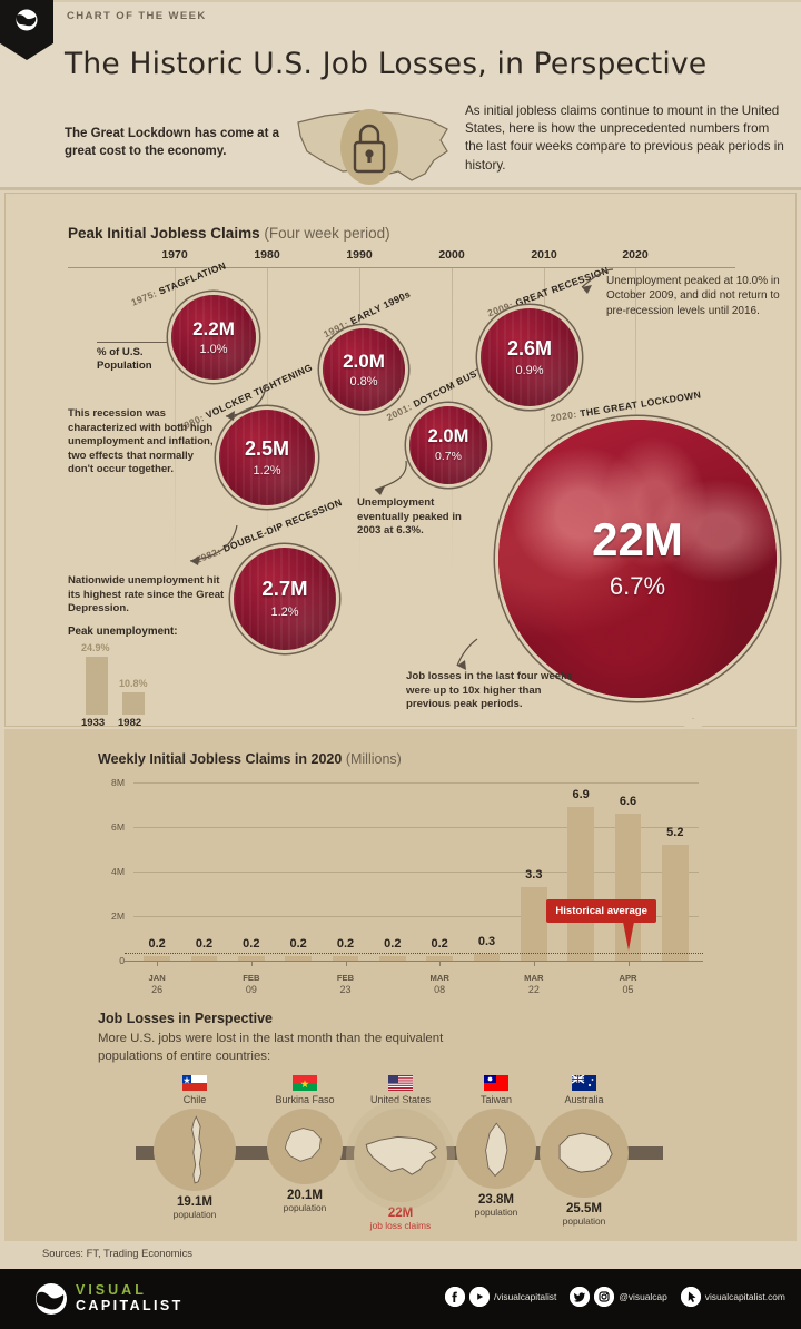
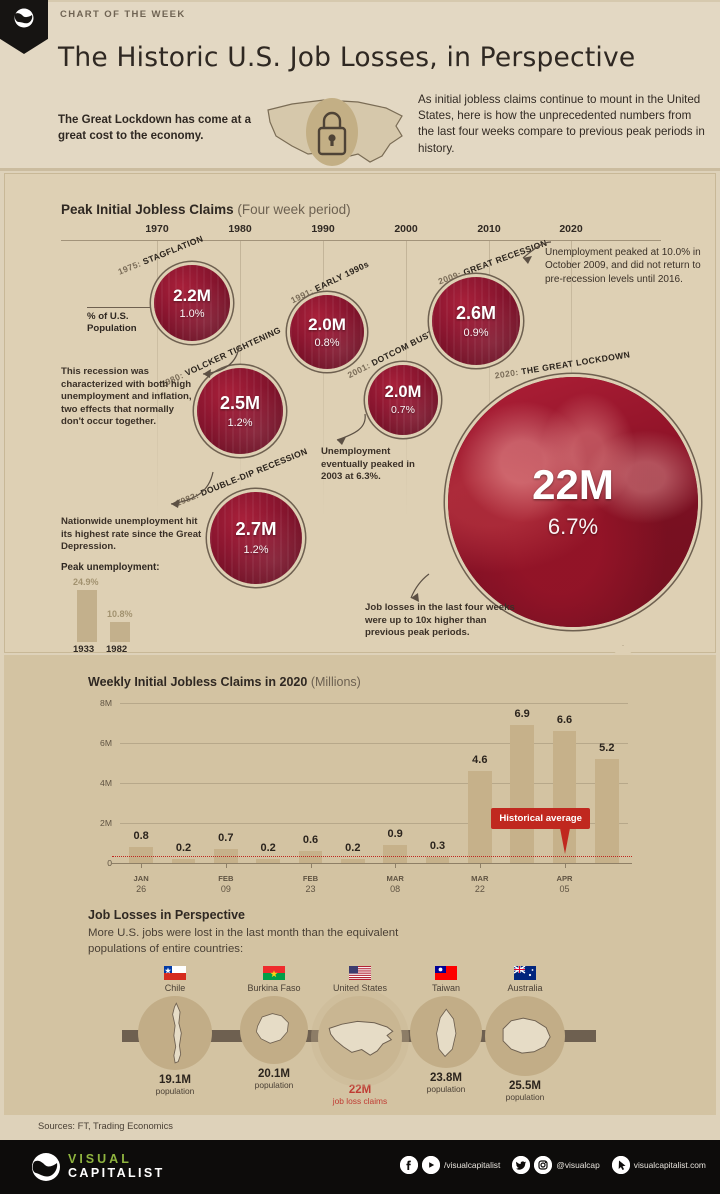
JAN 26: 0.2 -> 0.8
FEB 09: 0.2 -> 0.7
FEB 23: 0.2 -> 0.6
MAR 08: 0.2 -> 0.9
MAR 22: 3.3 -> 4.6
